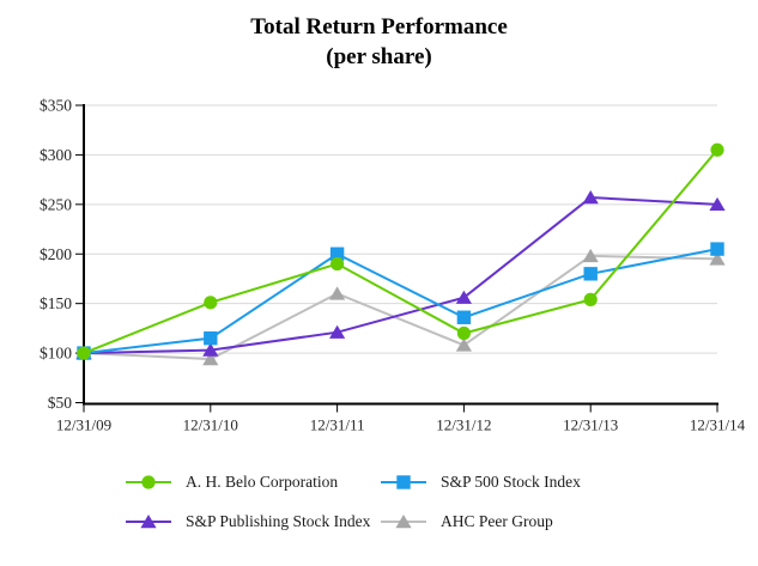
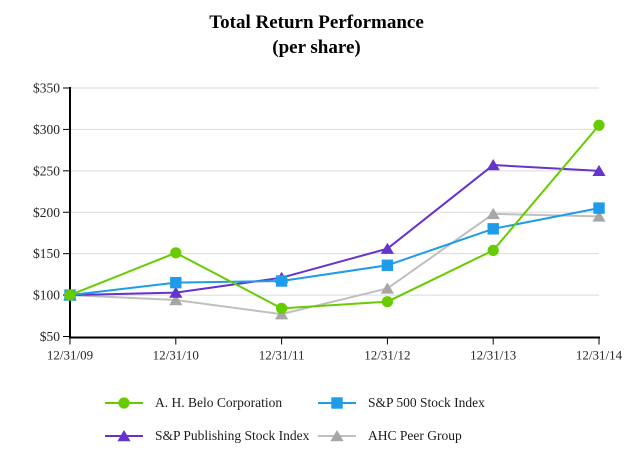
A. H. Belo Corporation/12/31/11: $190 -> $80
S&P 500 Stock Index/12/31/11: $200 -> $120
AHC Peer Group/12/31/11: $160 -> $80
A. H. Belo Corporation/12/31/12: $120 -> $90
